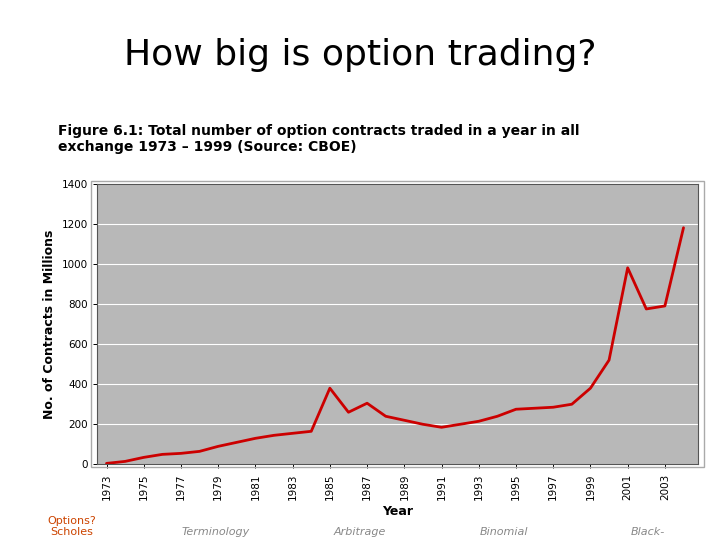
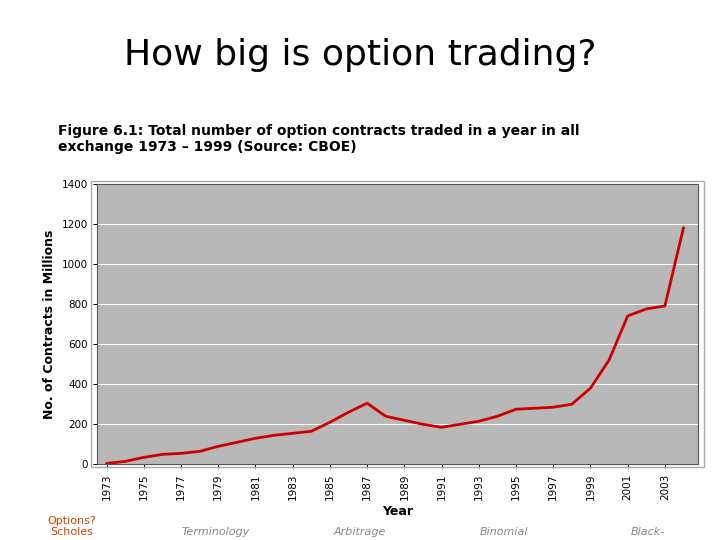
1985: 380 -> 210
2001: 980 -> 740
